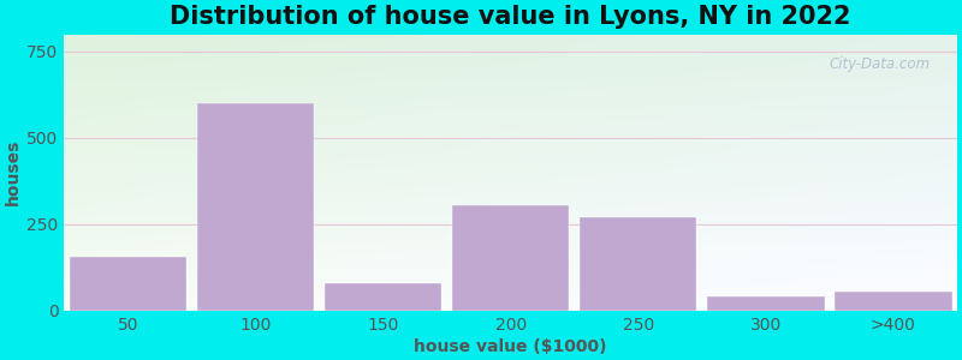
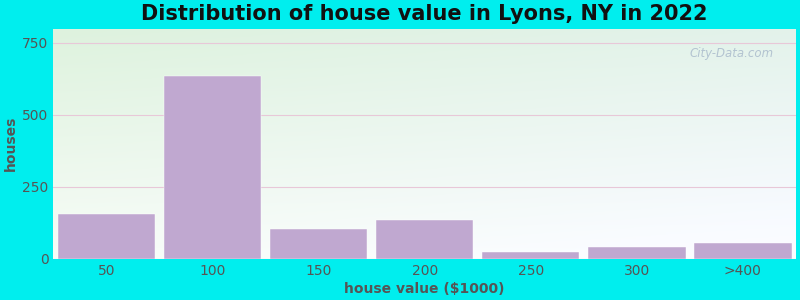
100: 600 -> 635
150: 80 -> 105
200: 305 -> 135
250: 270 -> 25
